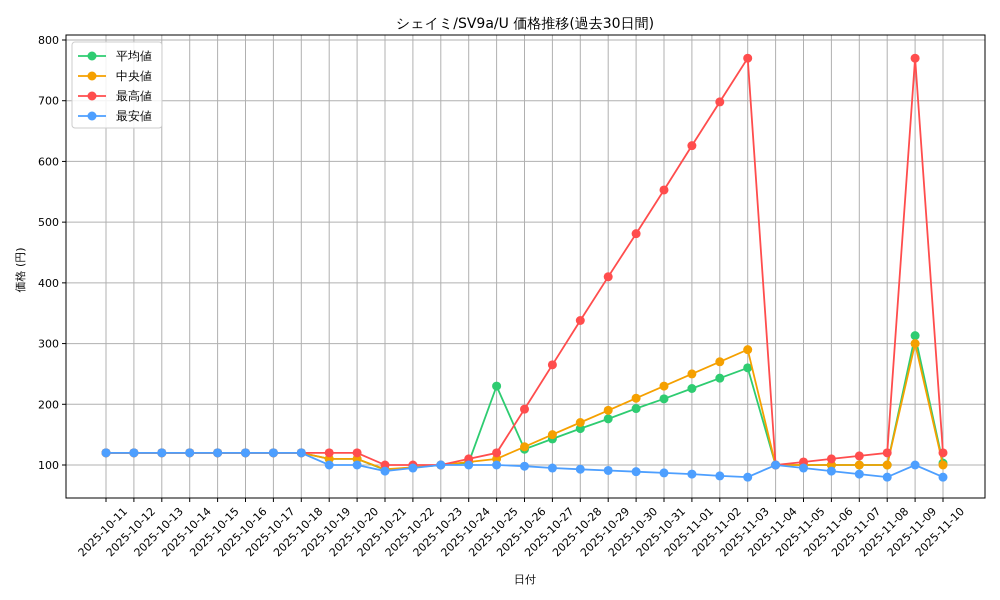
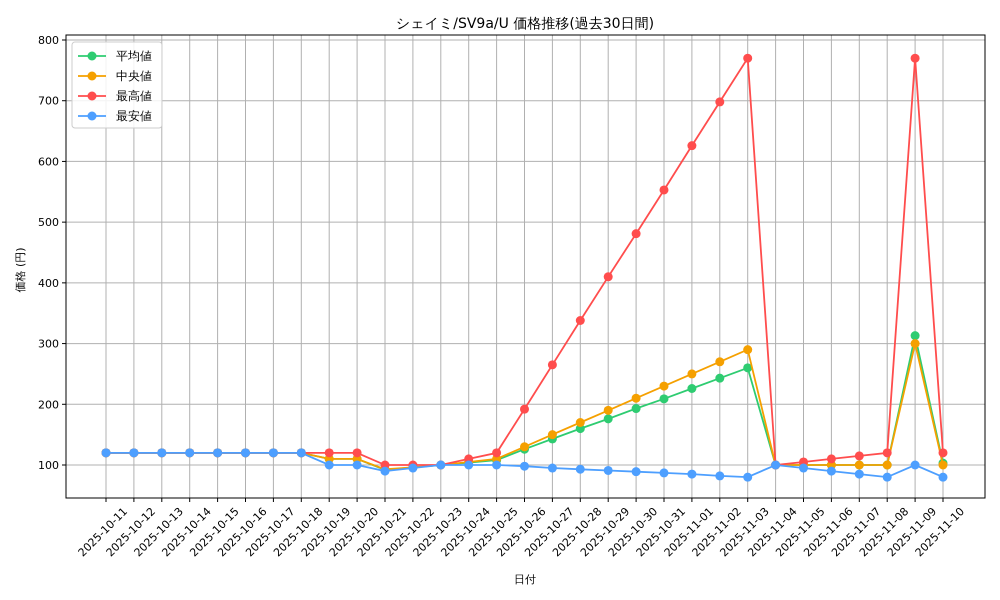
平均値/2025-10-25: 230 -> 110
